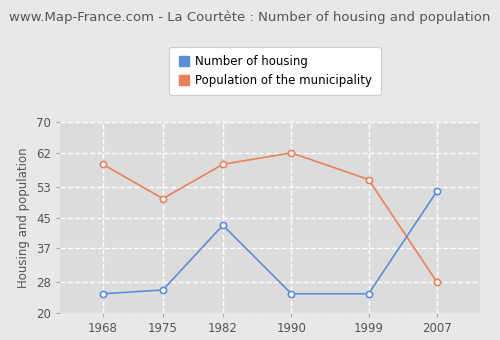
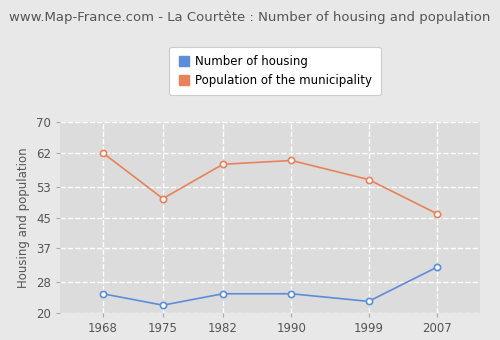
Population of the municipality/1968: 59 -> 62
Number of housing/1975: 26 -> 22
Number of housing/1982: 43 -> 25
Population of the municipality/1990: 62 -> 60
Number of housing/1999: 25 -> 23
Number of housing/2007: 52 -> 32
Population of the municipality/2007: 28 -> 46
